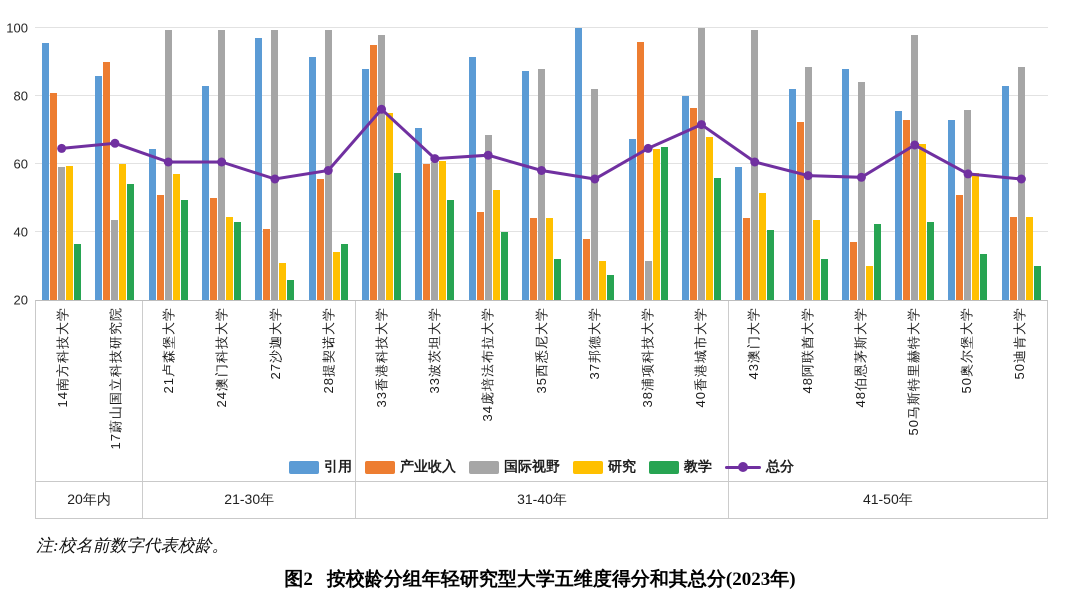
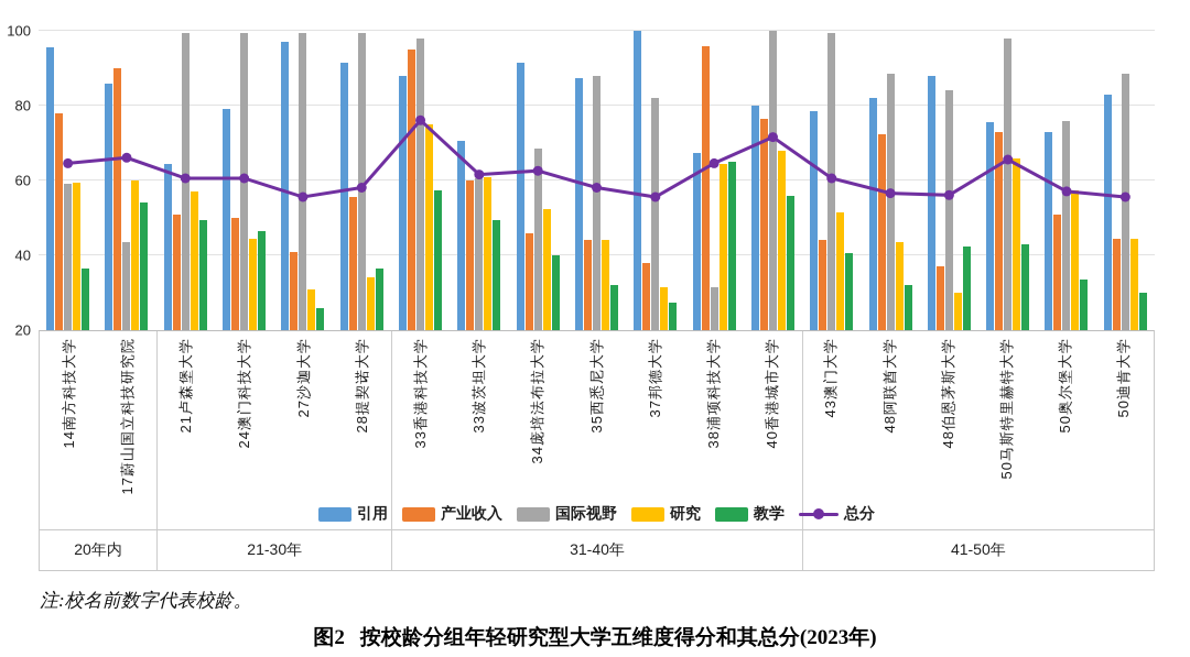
产业收入/14南方科技大学: 81 -> 78
引用/24澳门科技大学: 83 -> 79
教学/24澳门科技大学: 43 -> 46
引用/43澳门大学: 59 -> 78
